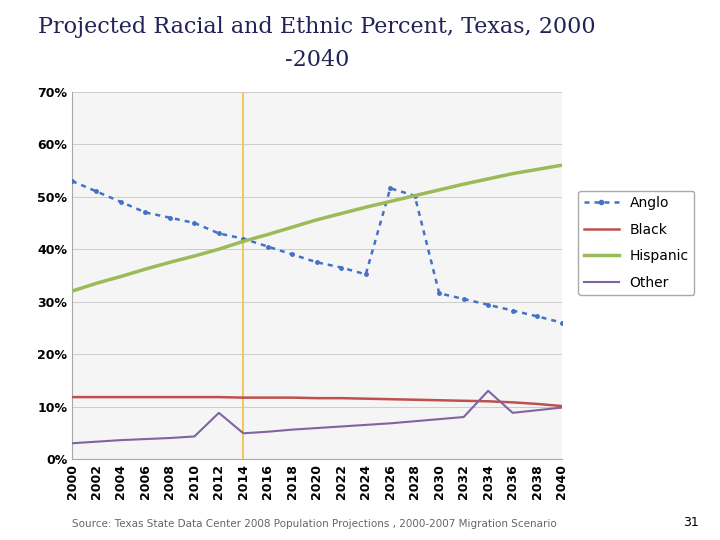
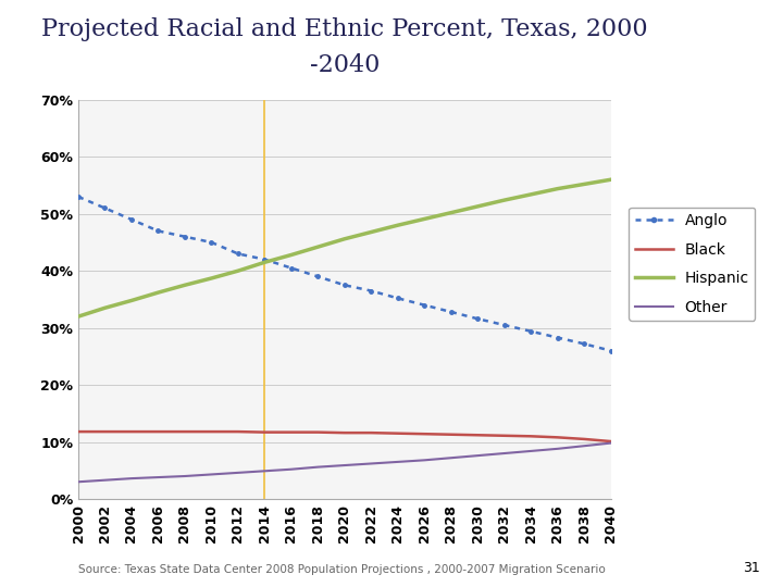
Other/2012: 8.8% -> 4.6%
Anglo/2026: 51.6% -> 34.0%
Anglo/2028: 50.2% -> 32.8%
Other/2034: 13.0% -> 8.4%
